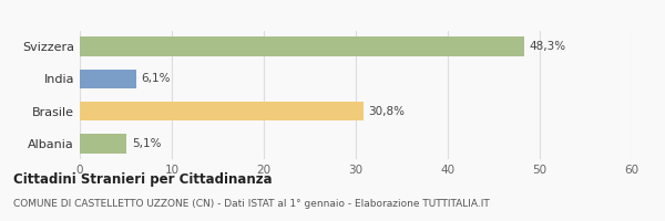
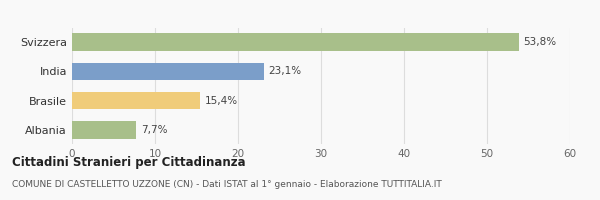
Svizzera: 48,3% -> 53,8%
India: 6,1% -> 23,1%
Brasile: 30,8% -> 15,4%
Albania: 5,1% -> 7,7%
